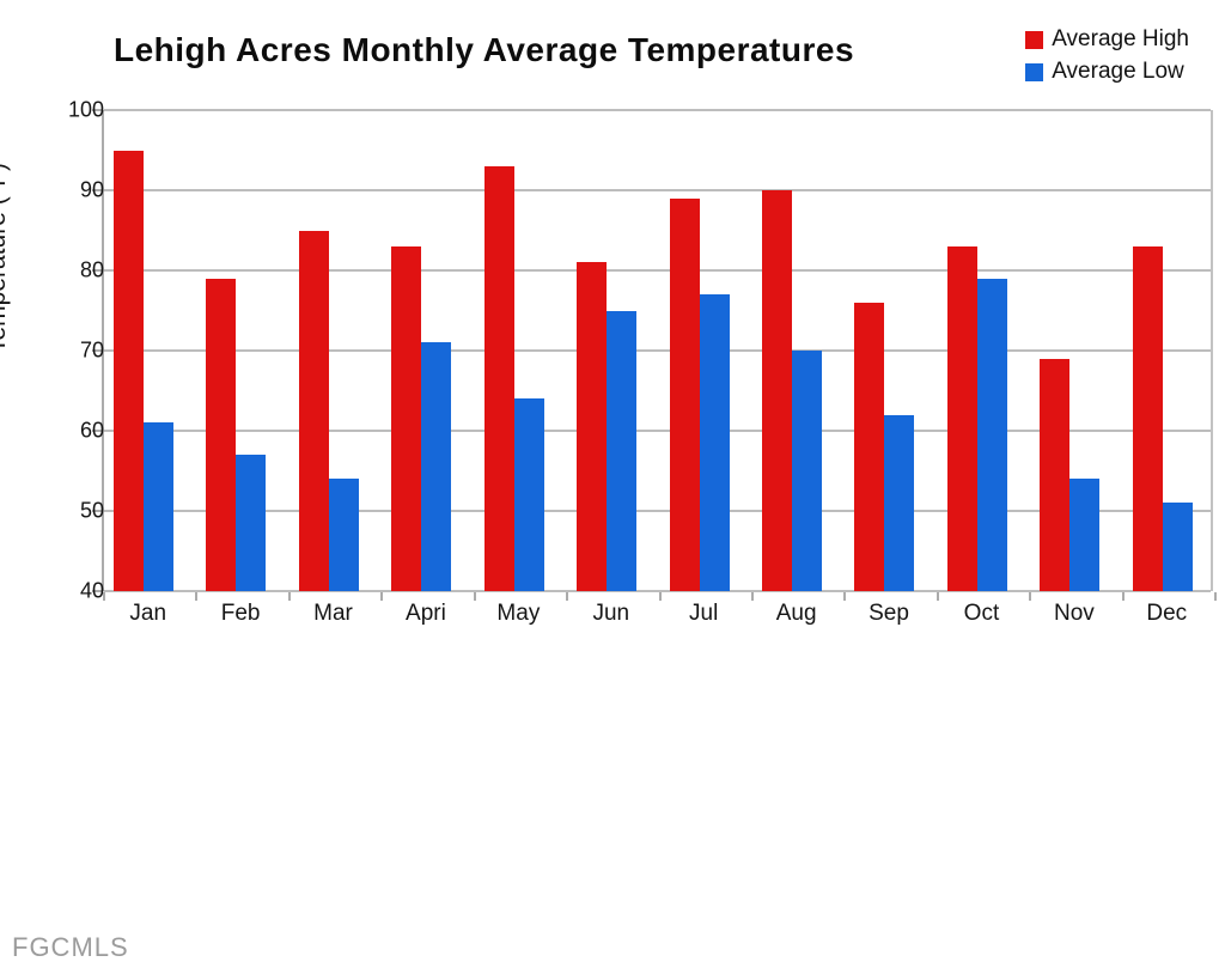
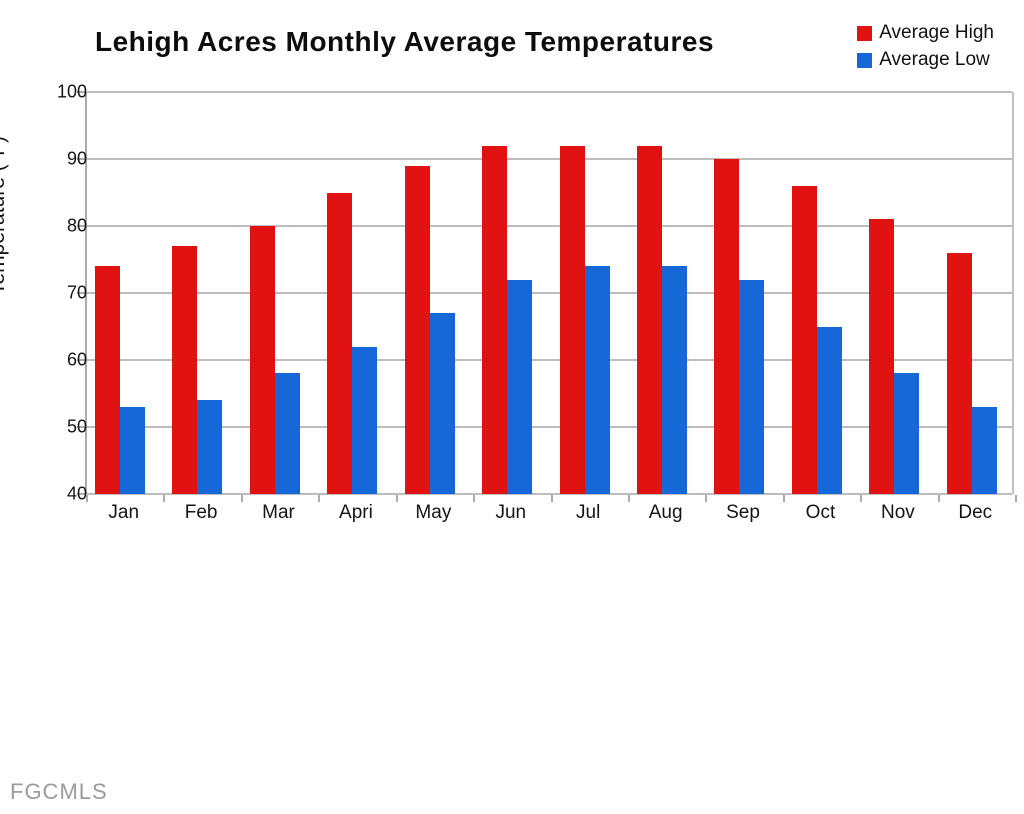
Average High/Jan: 95 -> 74
Average Low/Jan: 61 -> 53
Average High/Feb: 79 -> 77
Average Low/Feb: 57 -> 54
Average High/Mar: 85 -> 80
Average Low/Mar: 54 -> 58
Average High/Apri: 83 -> 85
Average Low/Apri: 71 -> 62
Average High/May: 93 -> 89
Average Low/May: 64 -> 67
Average High/Jun: 81 -> 92
Average Low/Jun: 75 -> 72
Average High/Jul: 89 -> 92
Average Low/Jul: 77 -> 74
Average High/Aug: 90 -> 92
Average Low/Aug: 70 -> 74
Average High/Sep: 76 -> 90
Average Low/Sep: 62 -> 72
Average High/Oct: 83 -> 86
Average Low/Oct: 79 -> 65
Average High/Nov: 69 -> 81
Average Low/Nov: 54 -> 58
Average High/Dec: 83 -> 76
Average Low/Dec: 51 -> 53
